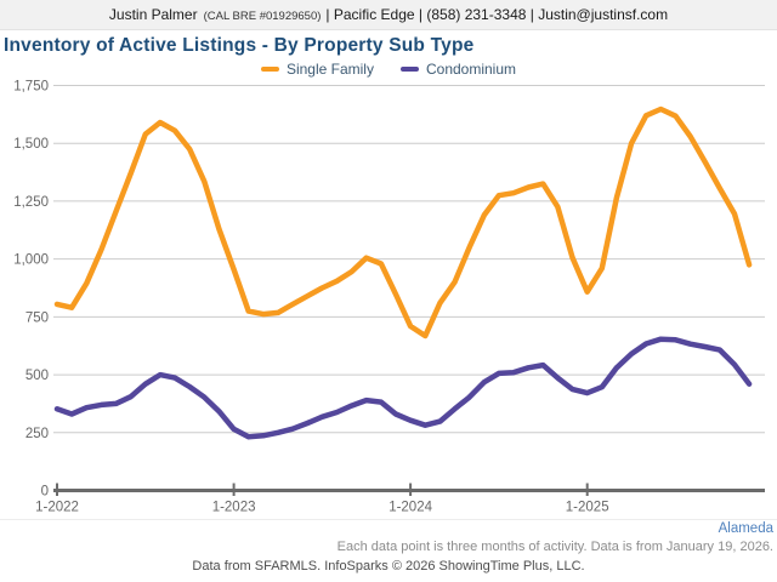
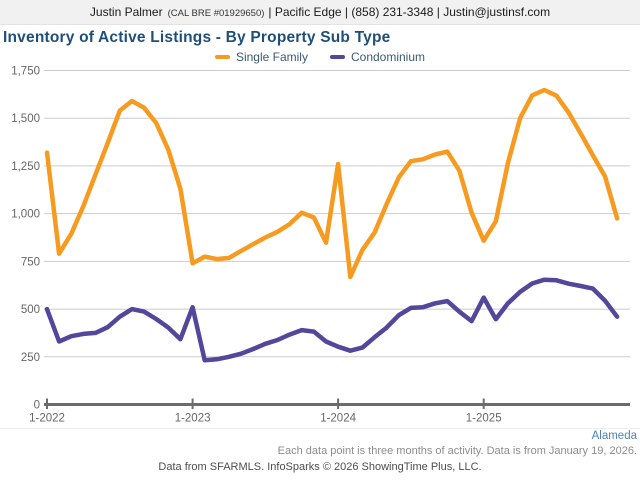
Single Family/1-2022: 800 -> 1320
Condominium/1-2022: 350 -> 500
Single Family/1-2023: 960 -> 740
Condominium/1-2023: 260 -> 510
Single Family/1-2024: 710 -> 1260
Condominium/1-2025: 420 -> 560
